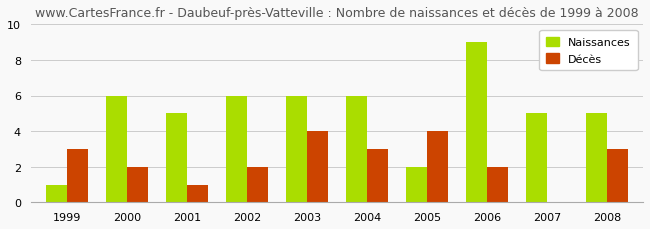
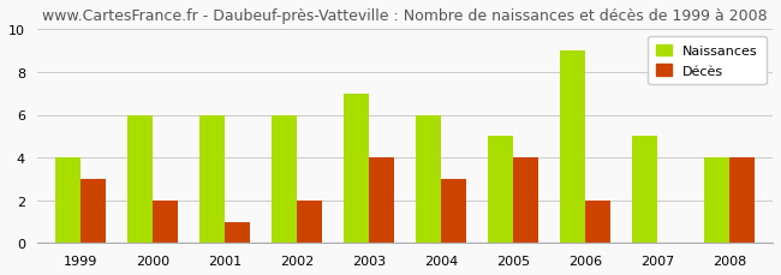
Naissances/1999: 1 -> 4
Naissances/2001: 5 -> 6
Naissances/2003: 6 -> 7
Naissances/2005: 2 -> 5
Naissances/2008: 5 -> 4
Décès/2008: 3 -> 4
